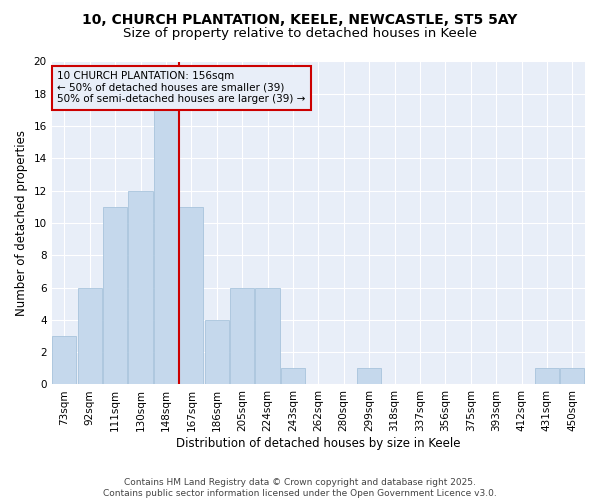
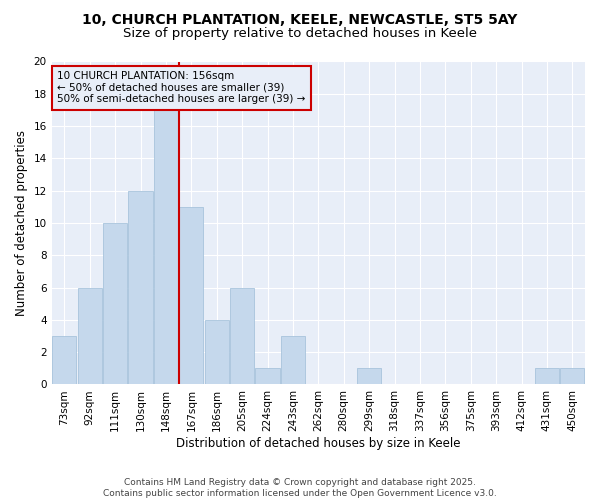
111sqm: 11 -> 10
224sqm: 6 -> 1
243sqm: 1 -> 3
